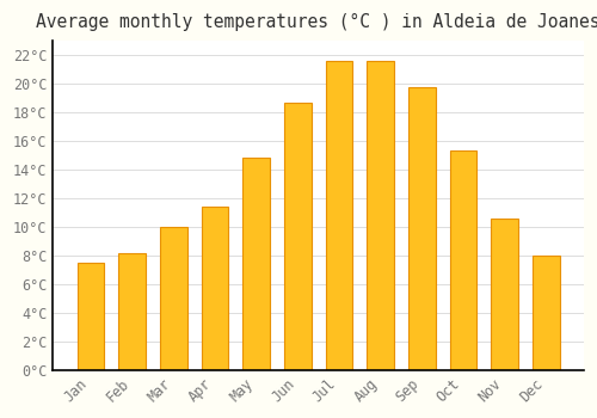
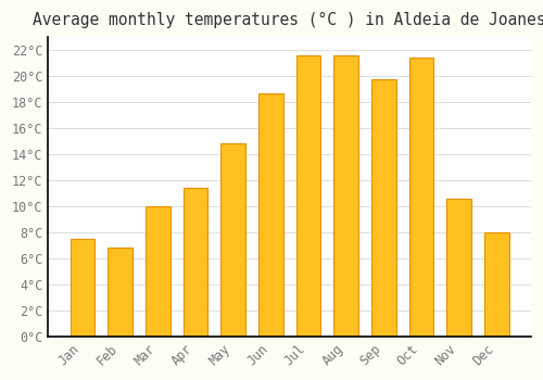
Feb: 8.2°C -> 6.8°C
Oct: 15.3°C -> 21.4°C
